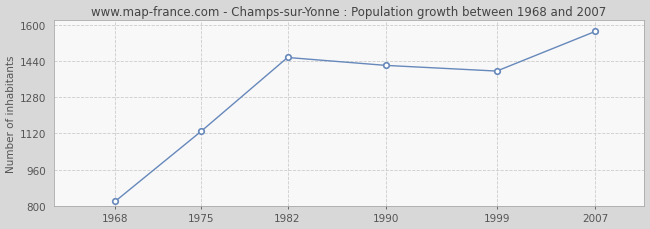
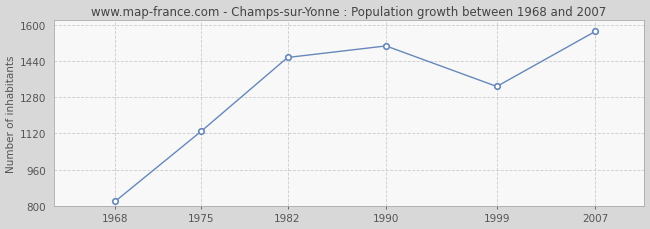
1990: 1420 -> 1506
1999: 1395 -> 1327
